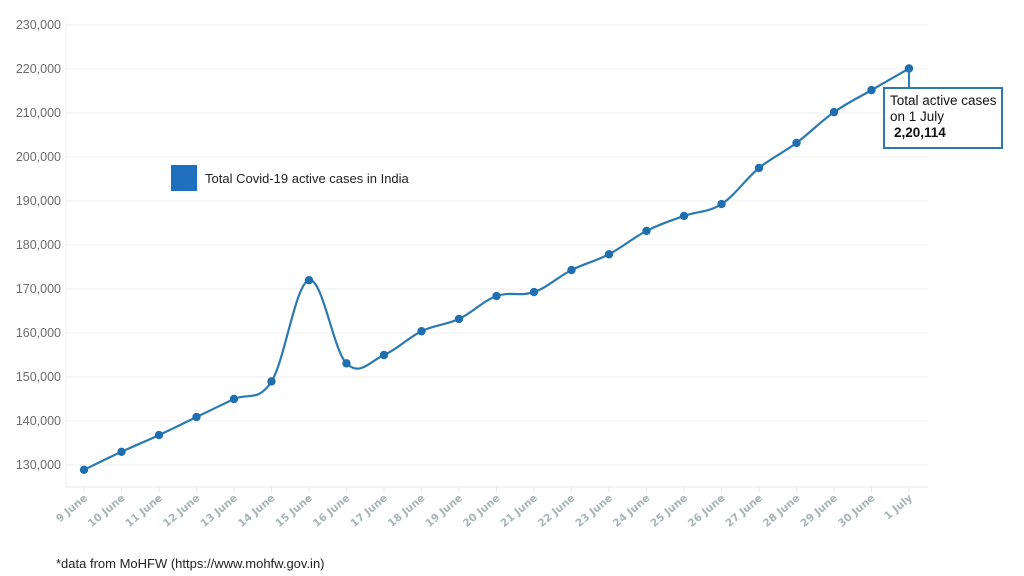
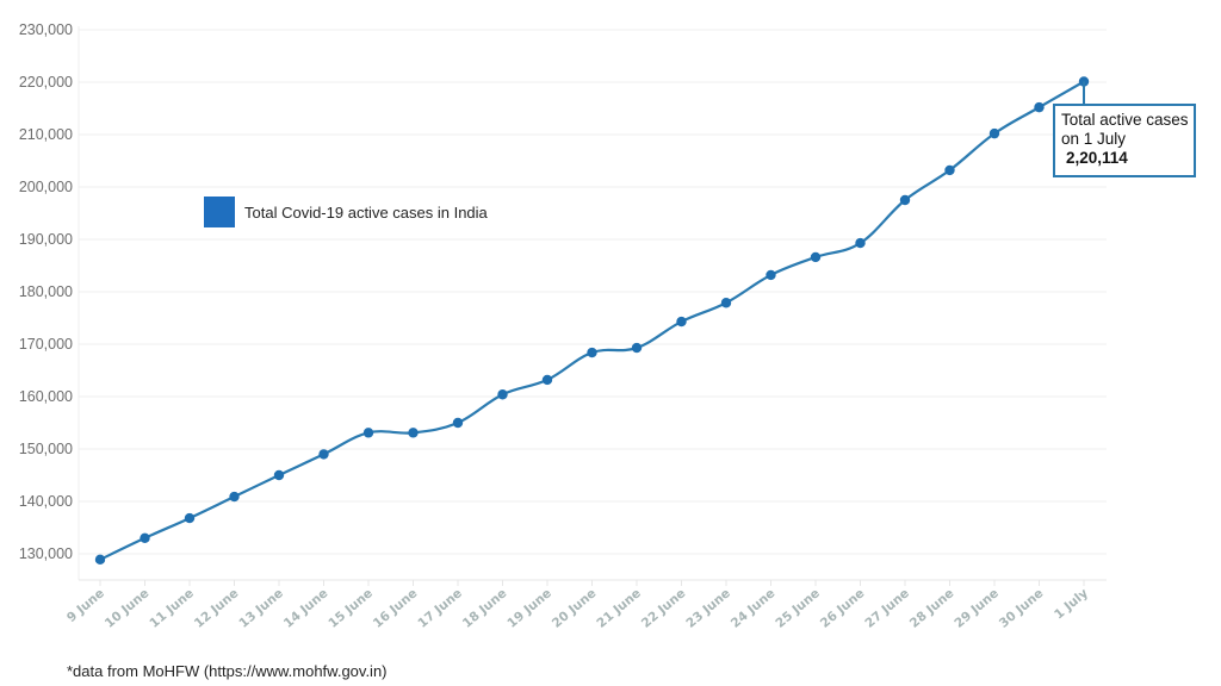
15 June: 172000 -> 153000
